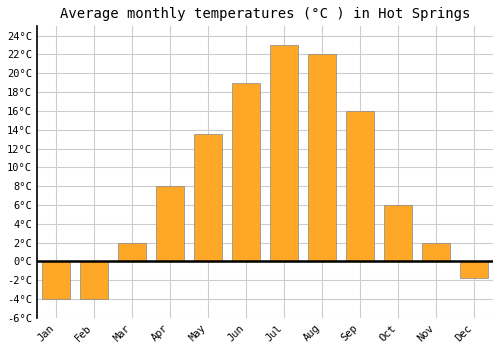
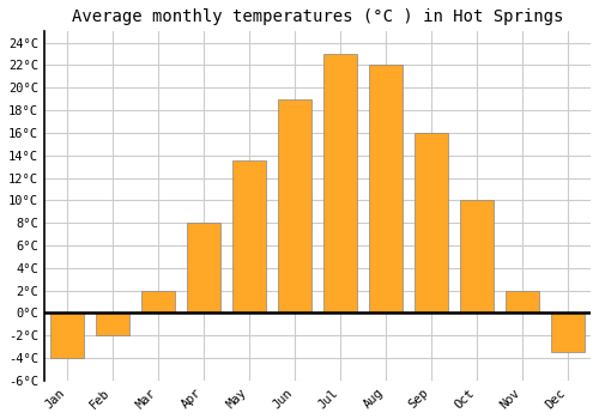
Feb: -4.0°C -> -2.0°C
Oct: 6.0°C -> 10.0°C
Dec: -1.8°C -> -3.5°C
